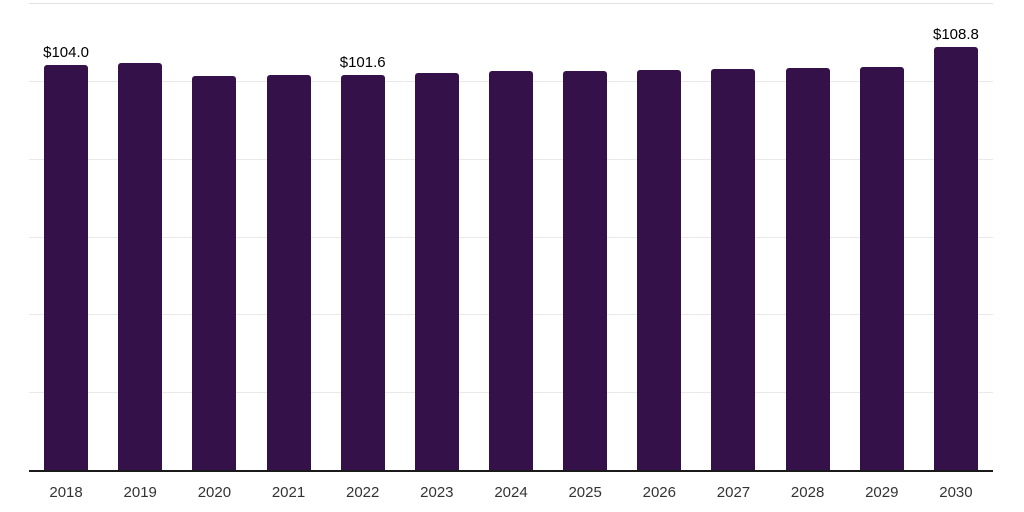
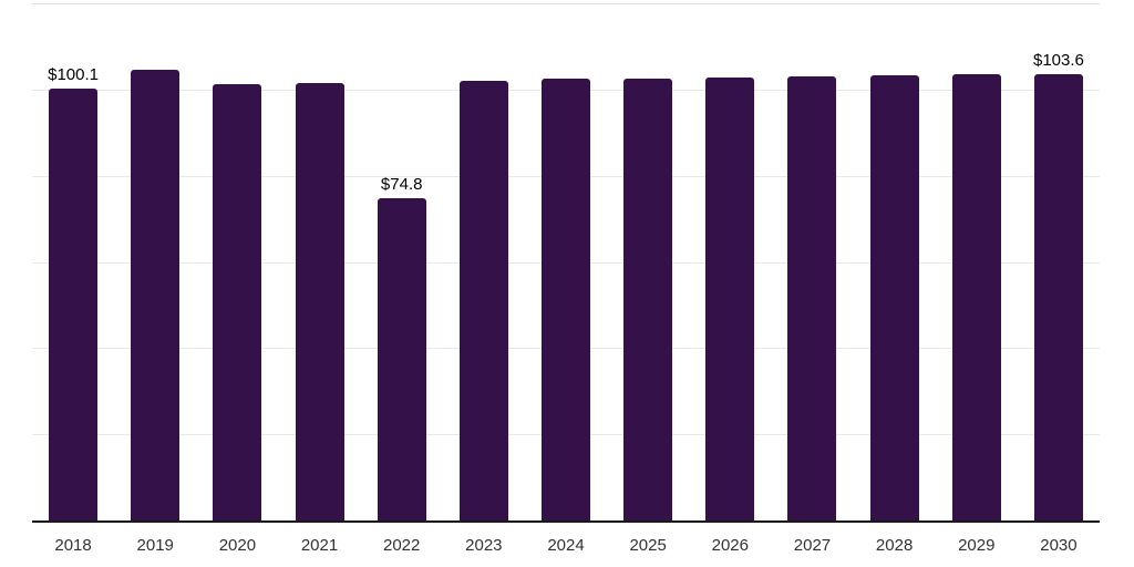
2018: $104.0 -> $100.1
2022: $101.6 -> $74.8
2030: $108.8 -> $103.6
